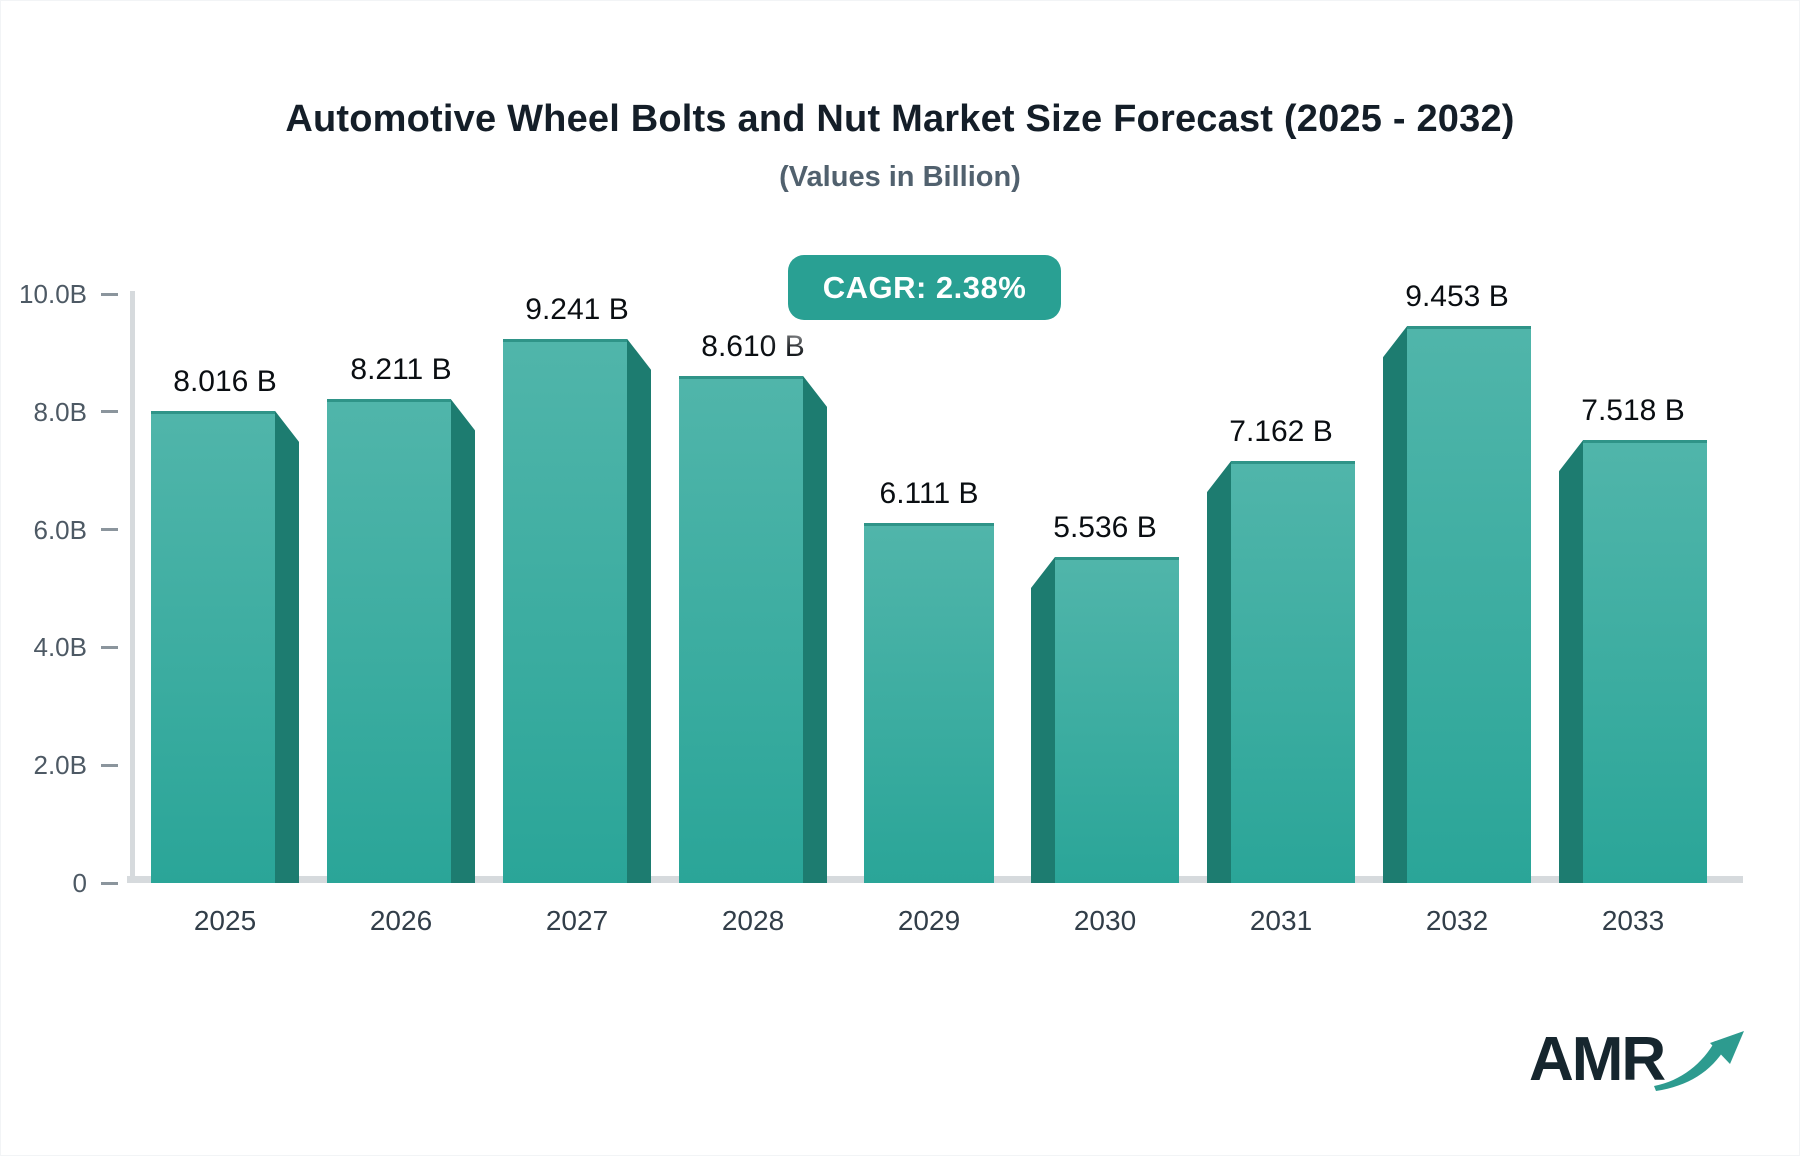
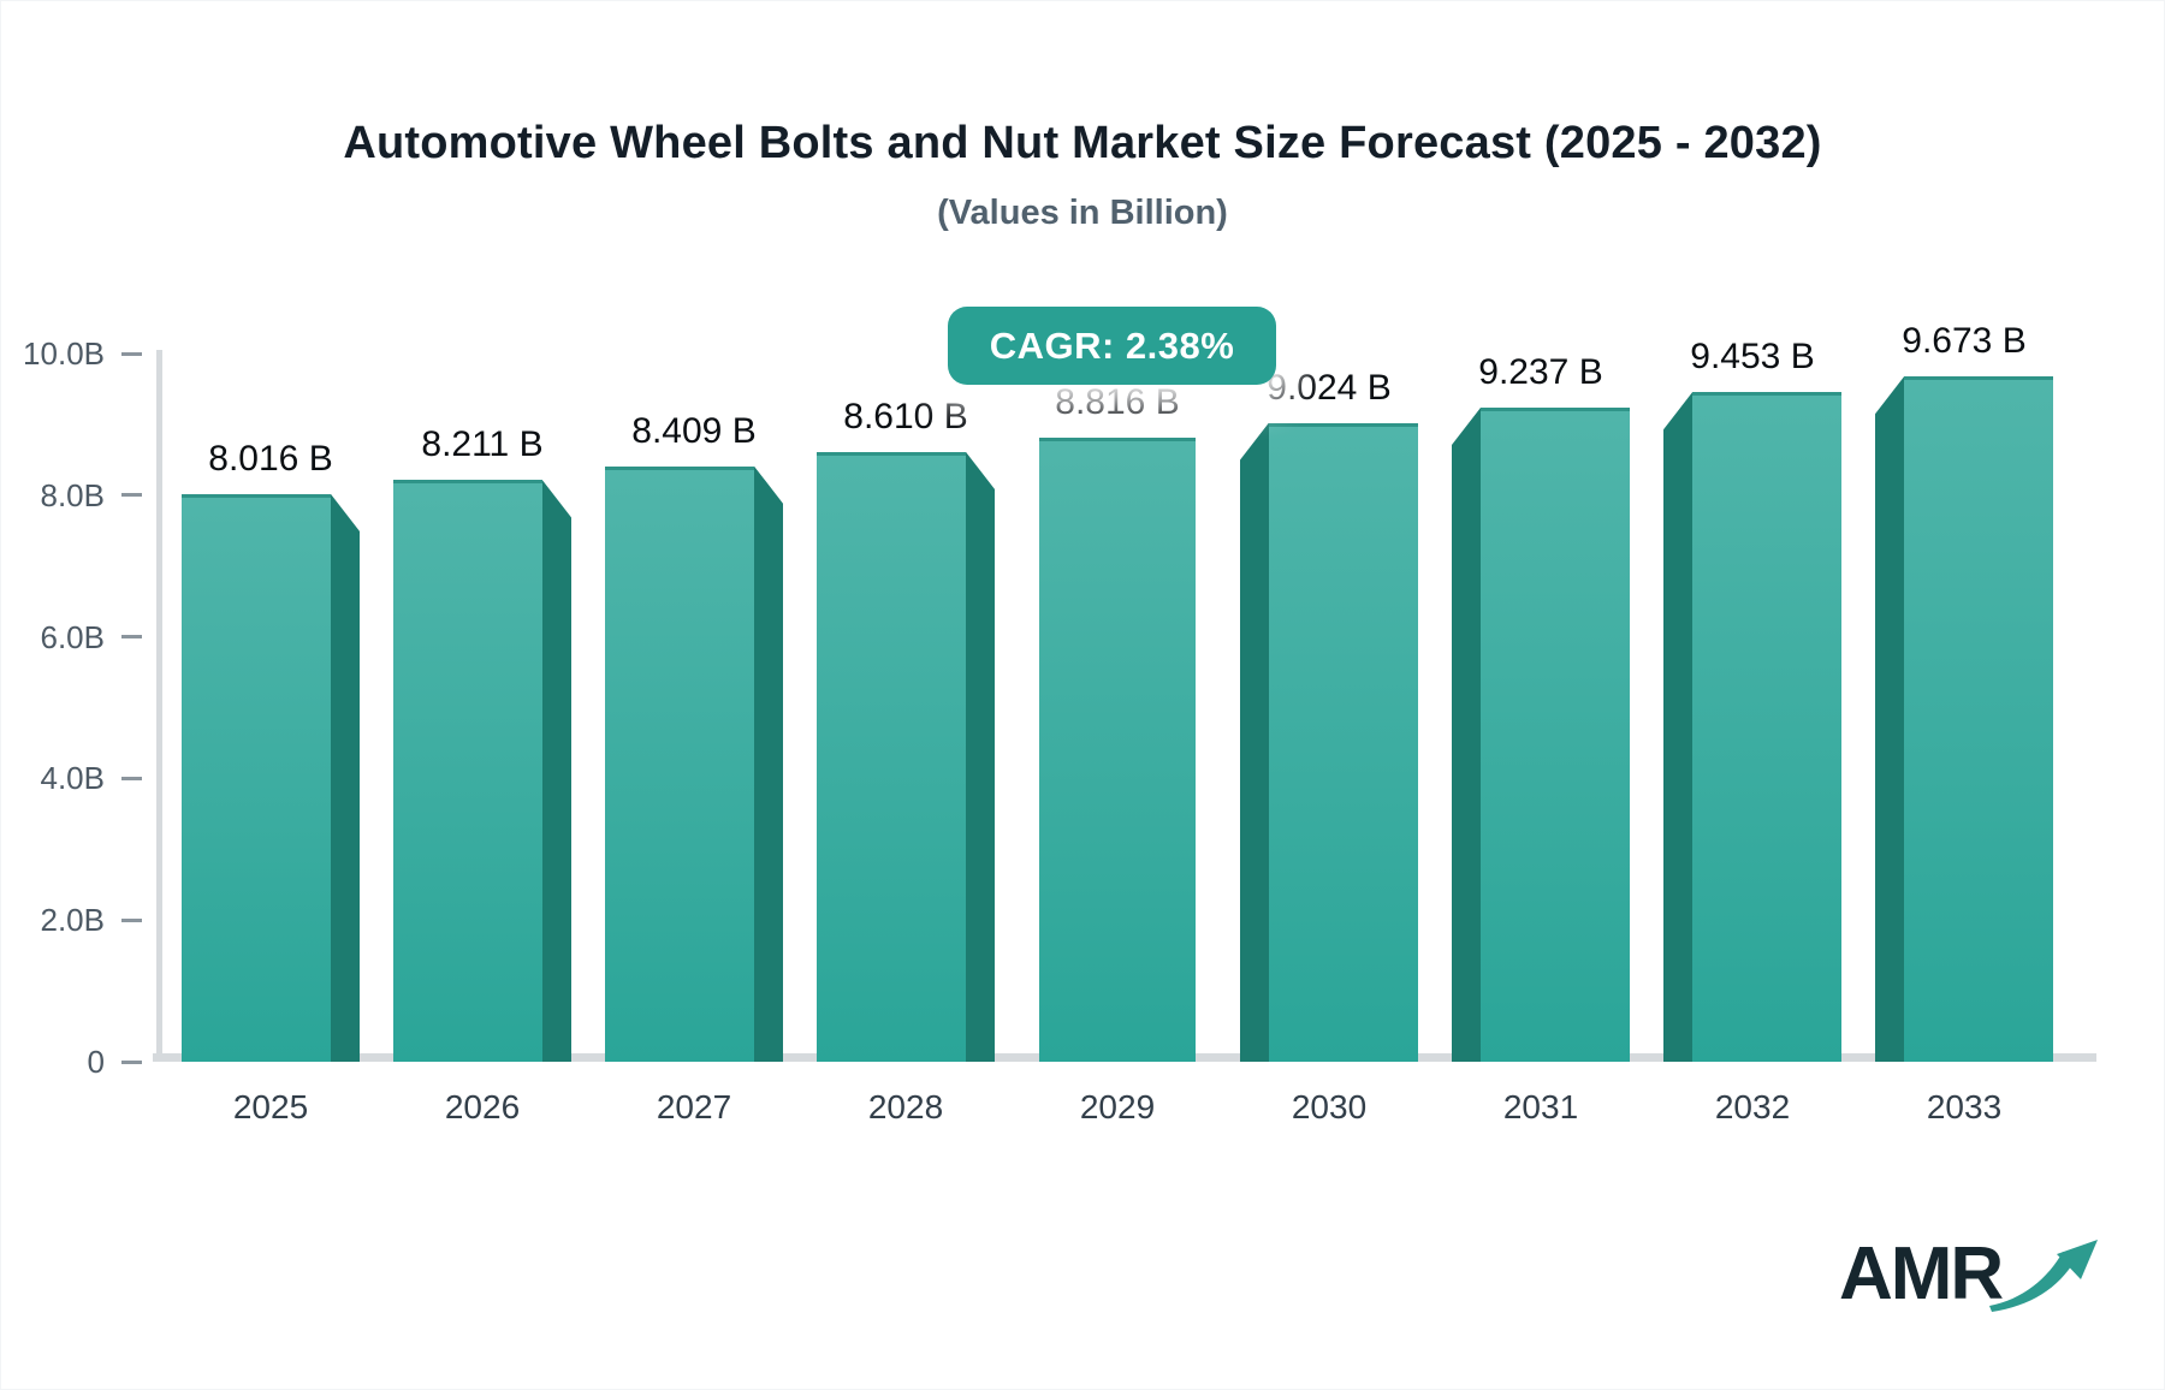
2027: 9.241 -> 8.409
2029: 6.111 -> 8.816
2030: 5.536 -> 9.024
2031: 7.162 -> 9.237
2033: 7.518 -> 9.673
